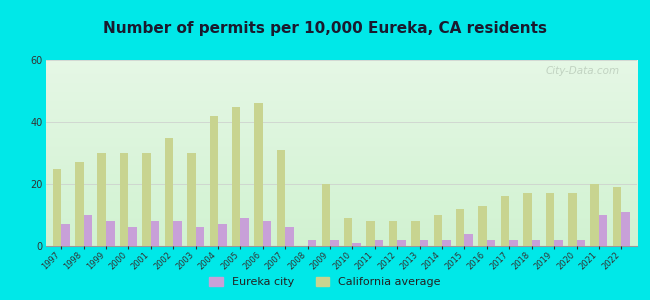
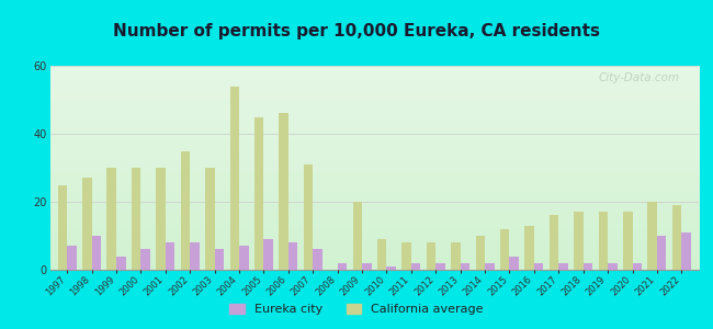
Eureka city/1999: 8 -> 4
California average/2004: 42 -> 54
